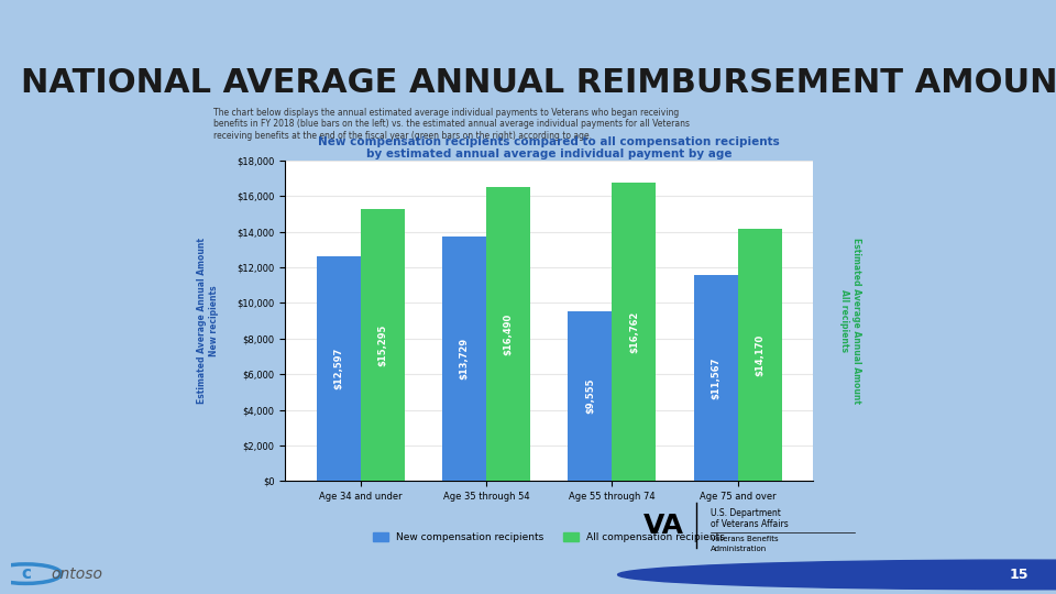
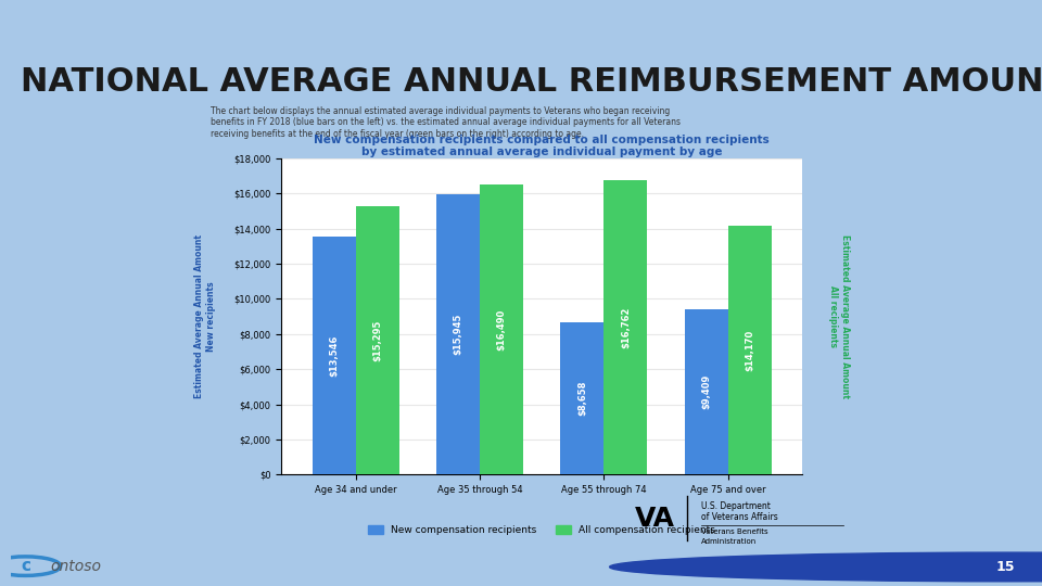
New compensation recipients/Age 34 and under: $12,597 -> $13,546
New compensation recipients/Age 35 through 54: $13,729 -> $15,945
New compensation recipients/Age 55 through 74: $9,555 -> $8,658
New compensation recipients/Age 75 and over: $11,567 -> $9,409
